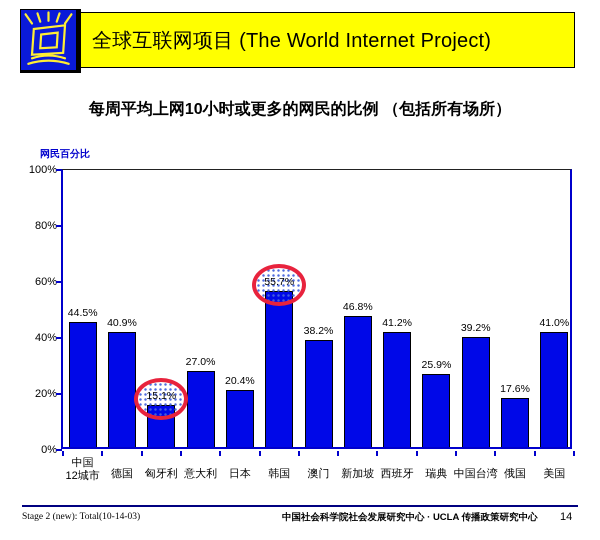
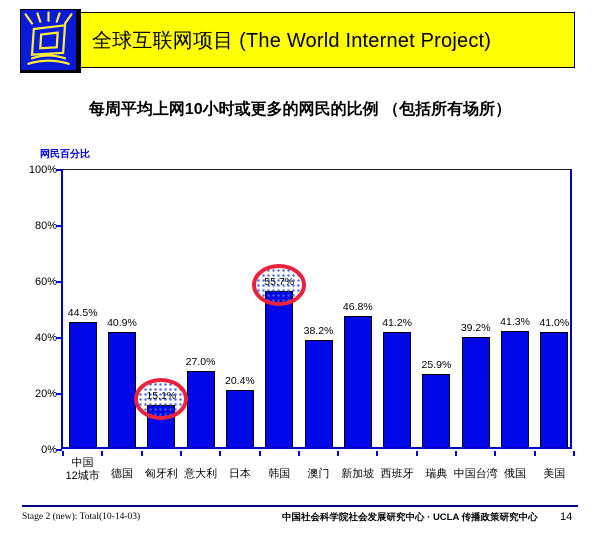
俄国: 17.6% -> 41.3%
